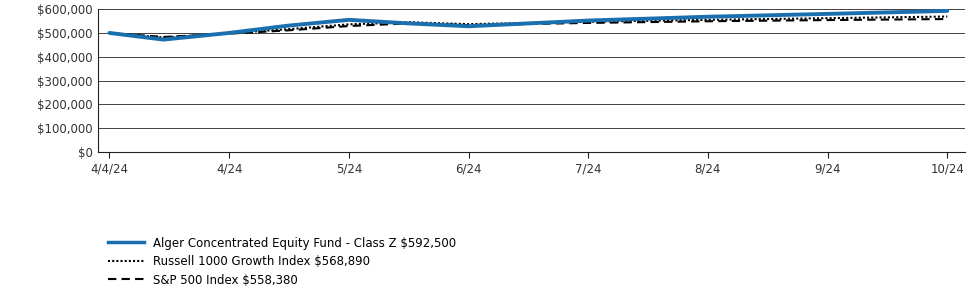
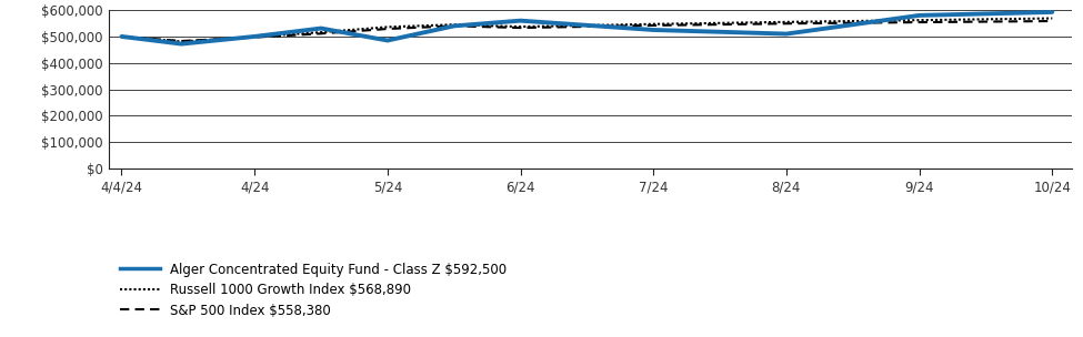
Alger Concentrated Equity Fund - Class Z $592,500/5/24: $555,000 -> $485,000
Alger Concentrated Equity Fund - Class Z $592,500/6/24: $528,000 -> $560,000
Alger Concentrated Equity Fund - Class Z $592,500/7/24: $552,000 -> $525,000
Alger Concentrated Equity Fund - Class Z $592,500/8/24: $568,000 -> $510,000
